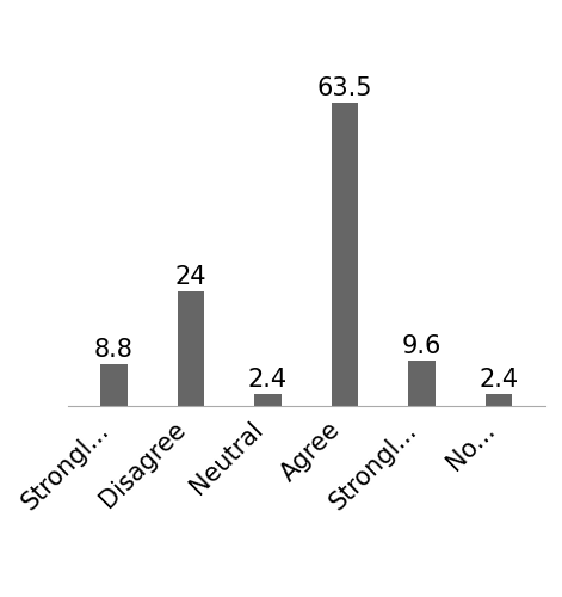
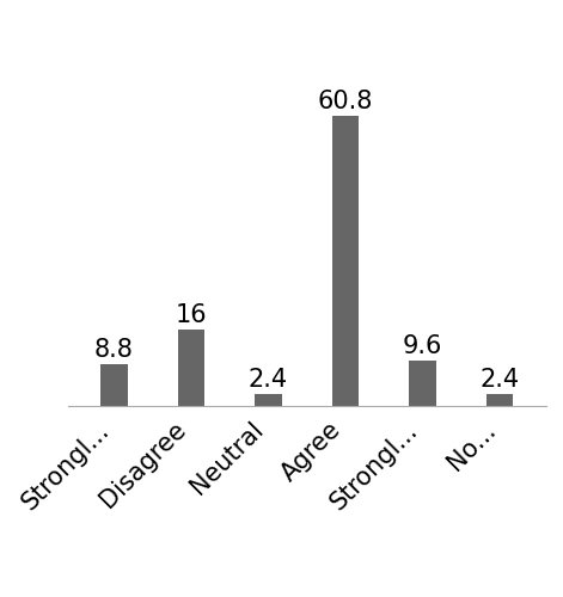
Disagree: 24 -> 16
Agree: 63.5 -> 60.8
